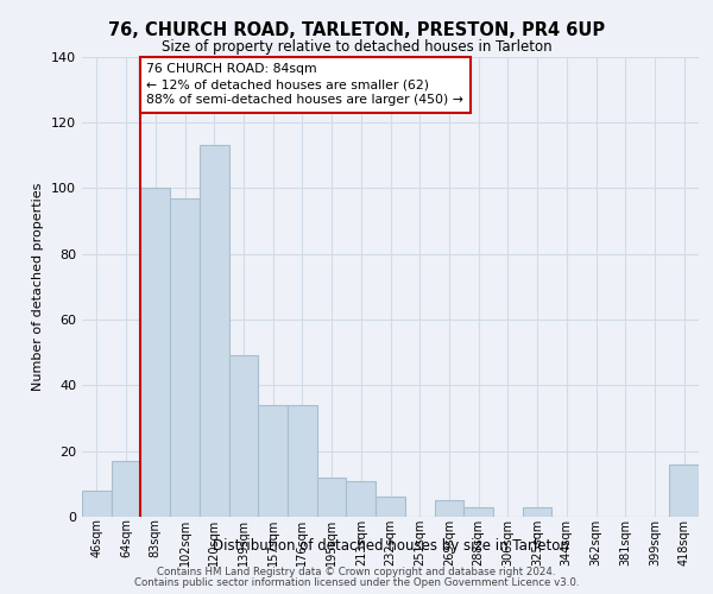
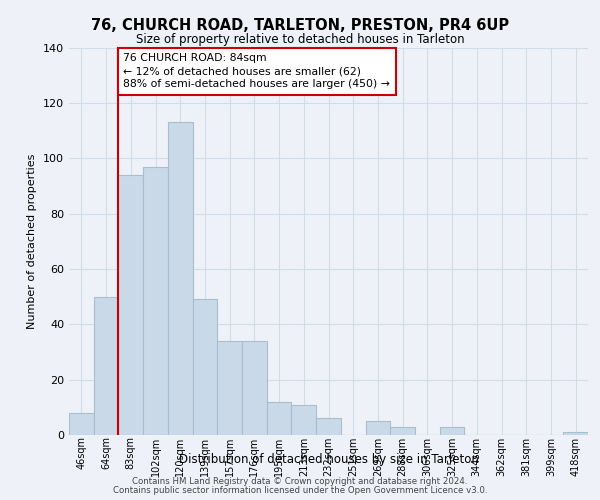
64sqm: 17 -> 50
83sqm: 100 -> 94
418sqm: 16 -> 1
